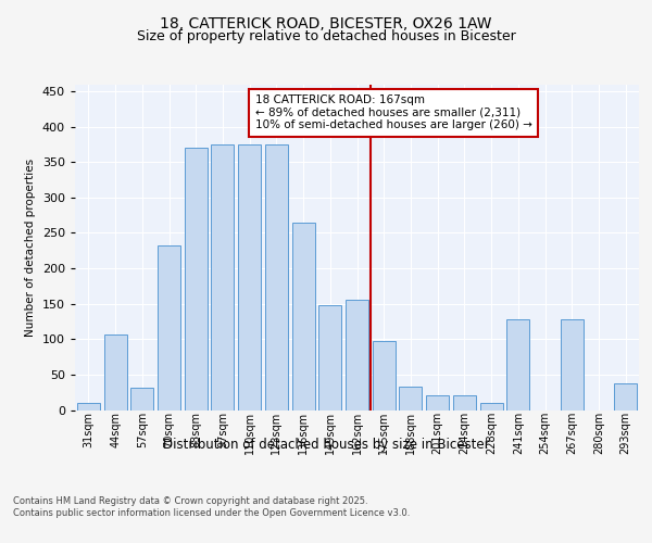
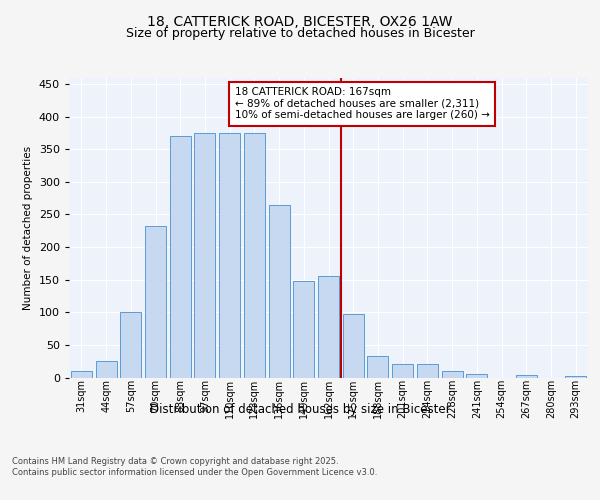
44sqm: 106 -> 26
57sqm: 32 -> 100
241sqm: 128 -> 5
267sqm: 128 -> 4
293sqm: 38 -> 2
